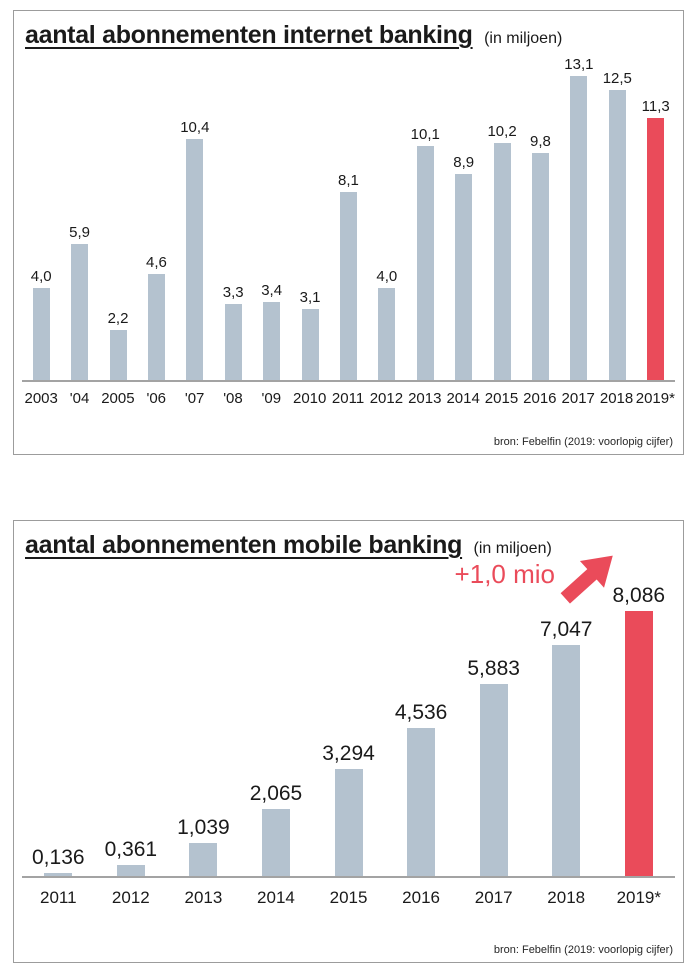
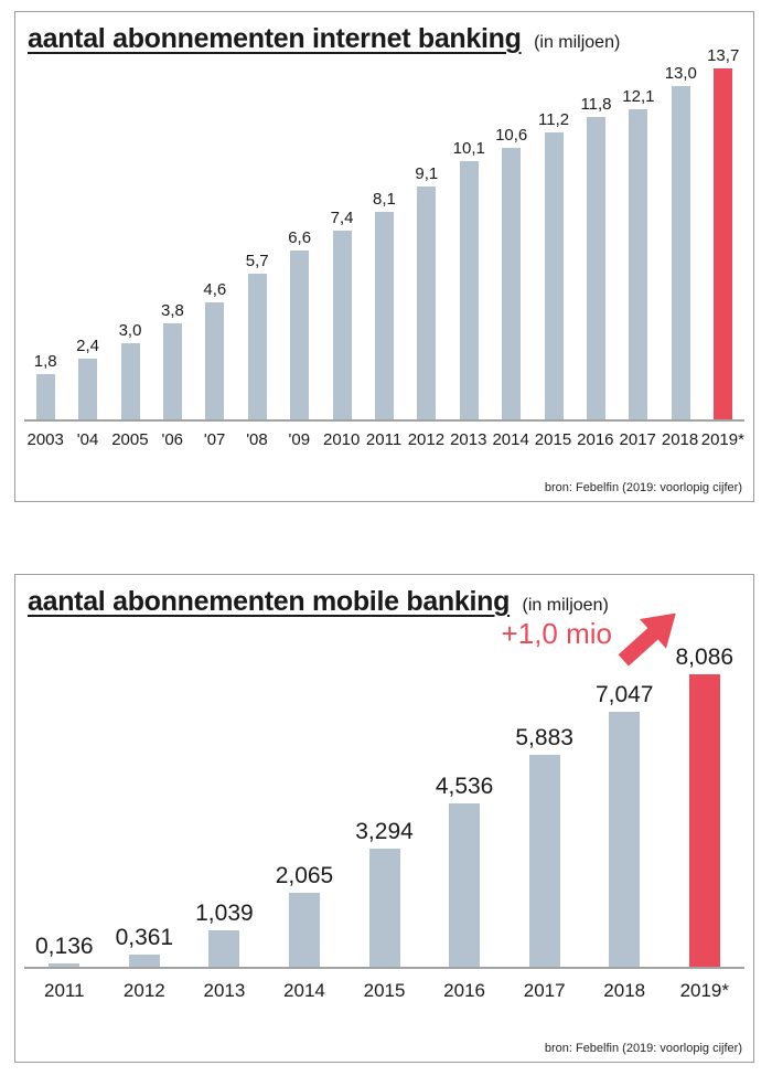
aantal abonnementen internet banking/2003: 4,0 -> 1,8
aantal abonnementen internet banking/'04: 5,9 -> 2,4
aantal abonnementen internet banking/2005: 2,2 -> 3,0
aantal abonnementen internet banking/'06: 4,6 -> 3,8
aantal abonnementen internet banking/'07: 10,4 -> 4,6
aantal abonnementen internet banking/'08: 3,3 -> 5,7
aantal abonnementen internet banking/'09: 3,4 -> 6,6
aantal abonnementen internet banking/2010: 3,1 -> 7,4
aantal abonnementen internet banking/2012: 4,0 -> 9,1
aantal abonnementen internet banking/2014: 8,9 -> 10,6
aantal abonnementen internet banking/2015: 10,2 -> 11,2
aantal abonnementen internet banking/2016: 9,8 -> 11,8
aantal abonnementen internet banking/2017: 13,1 -> 12,1
aantal abonnementen internet banking/2018: 12,5 -> 13,0
aantal abonnementen internet banking/2019*: 11,3 -> 13,7
